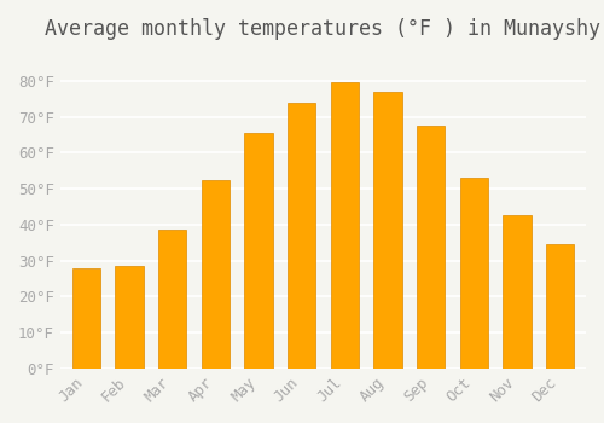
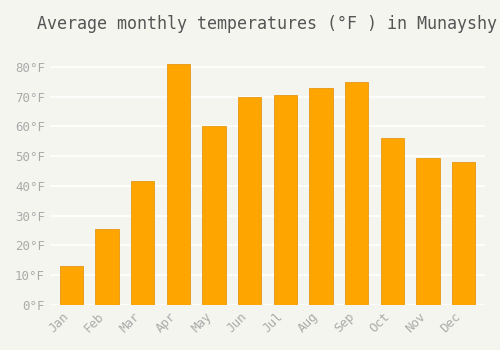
Jan: 28.0°F -> 13.0°F
Feb: 28.5°F -> 25.5°F
Mar: 38.5°F -> 41.5°F
Apr: 52.5°F -> 81.0°F
May: 65.5°F -> 60.0°F
Jun: 74.0°F -> 70.0°F
Jul: 79.5°F -> 70.5°F
Aug: 77.0°F -> 73.0°F
Sep: 67.5°F -> 75.0°F
Oct: 53.0°F -> 56.0°F
Nov: 42.5°F -> 49.5°F
Dec: 34.5°F -> 48.0°F
